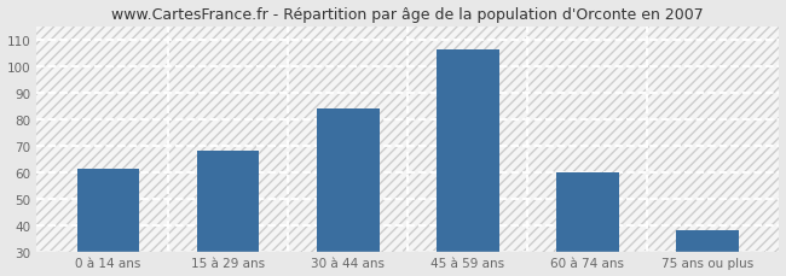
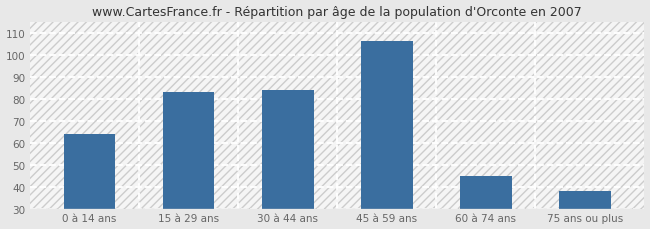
0 à 14 ans: 61 -> 64
15 à 29 ans: 68 -> 83
60 à 74 ans: 60 -> 45
